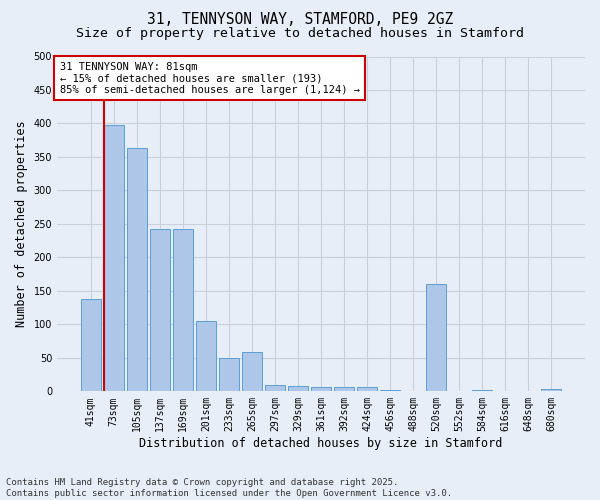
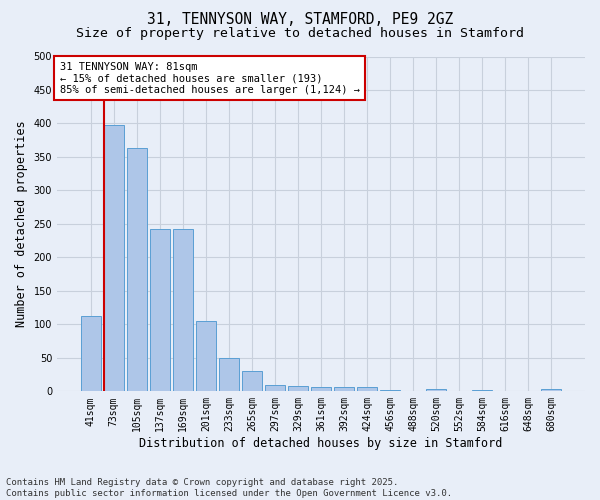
41sqm: 138 -> 112
265sqm: 58 -> 30
520sqm: 160 -> 4
